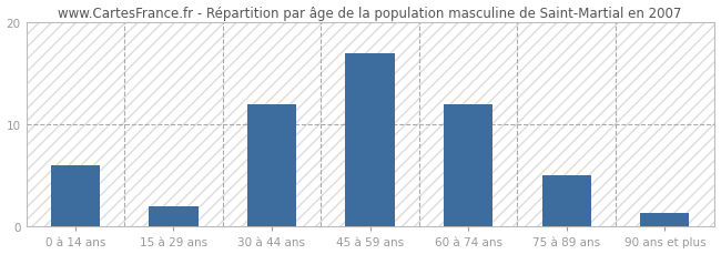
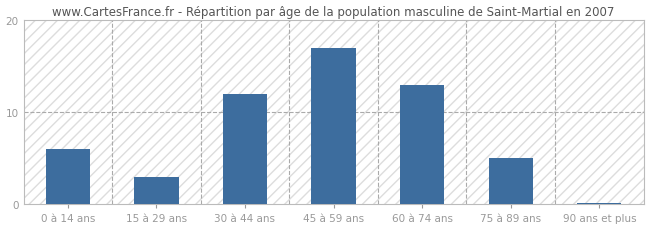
15 à 29 ans: 2.0 -> 3.0
60 à 74 ans: 12.0 -> 13.0
90 ans et plus: 1.4 -> 0.2
